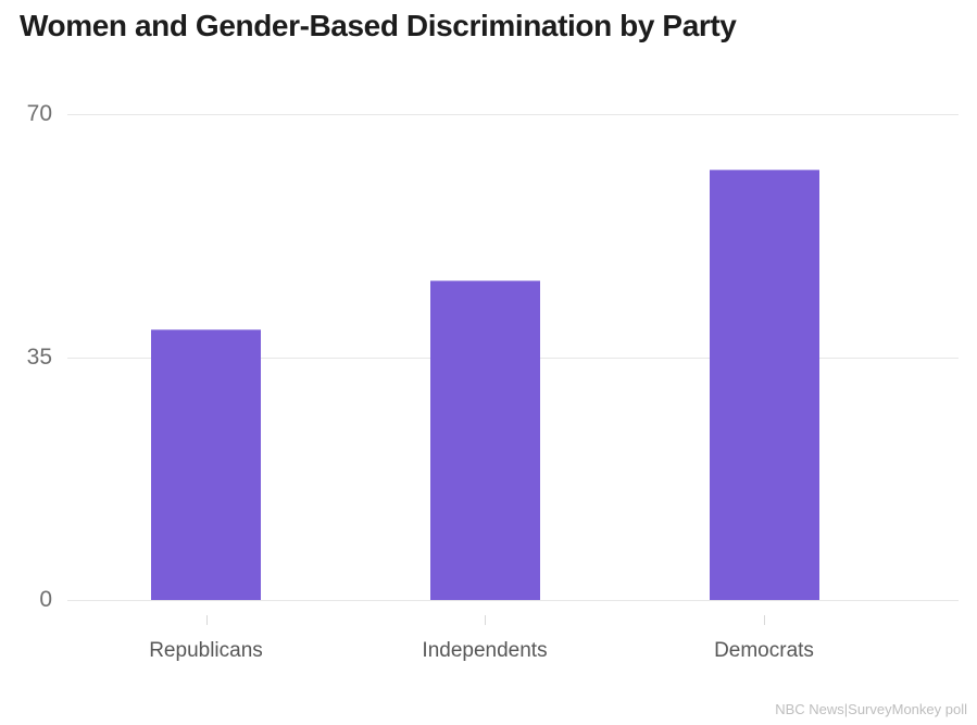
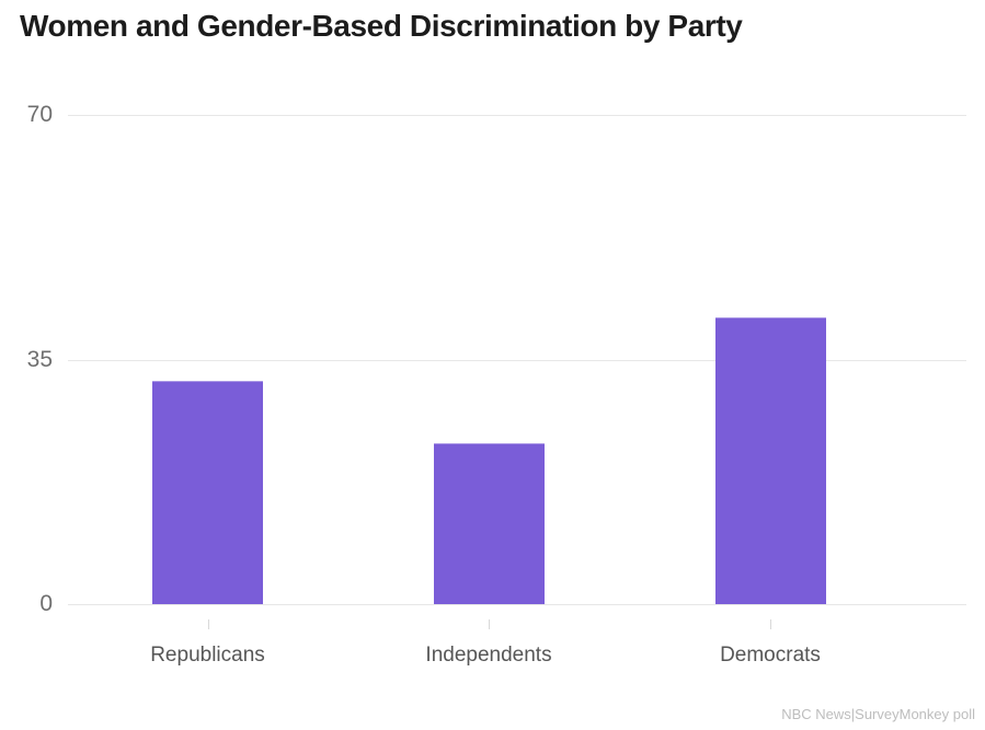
Republicans: 39 -> 32
Independents: 46 -> 23
Democrats: 62 -> 41
